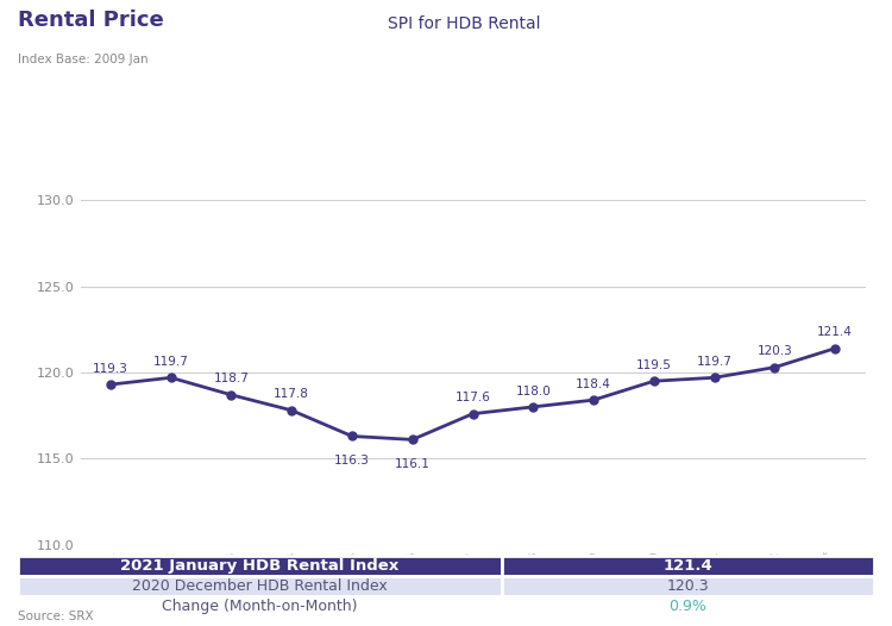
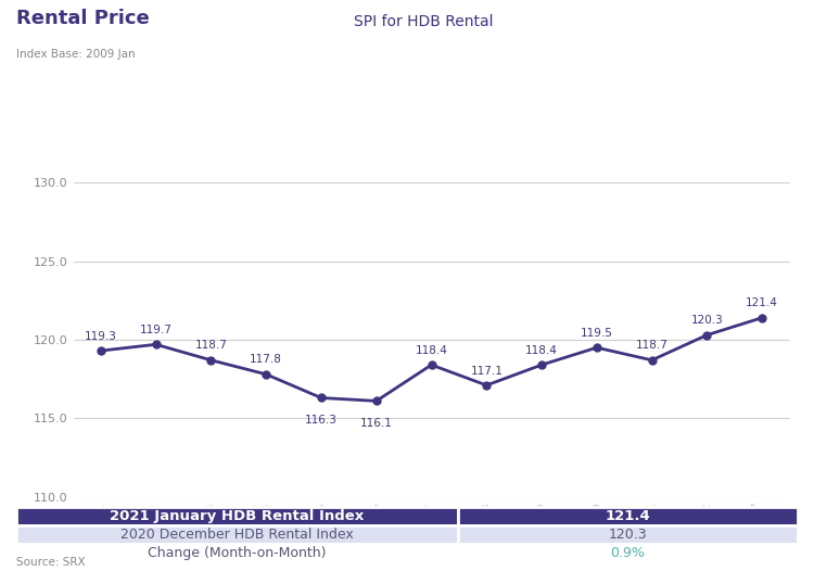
2020/7: 117.6 -> 118.4
2020/8: 118.0 -> 117.1
2020/11: 119.7 -> 118.7
